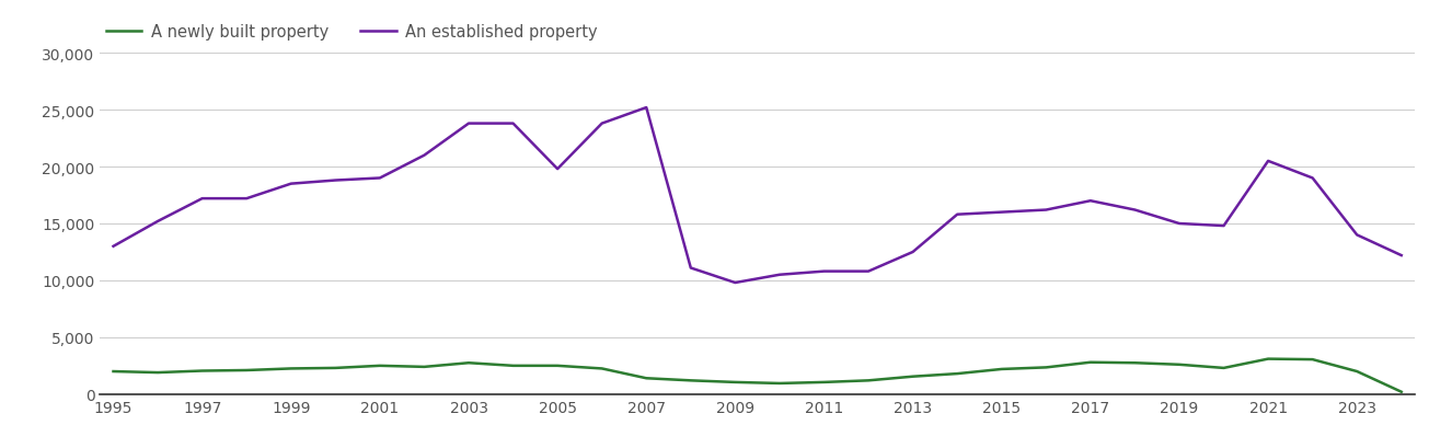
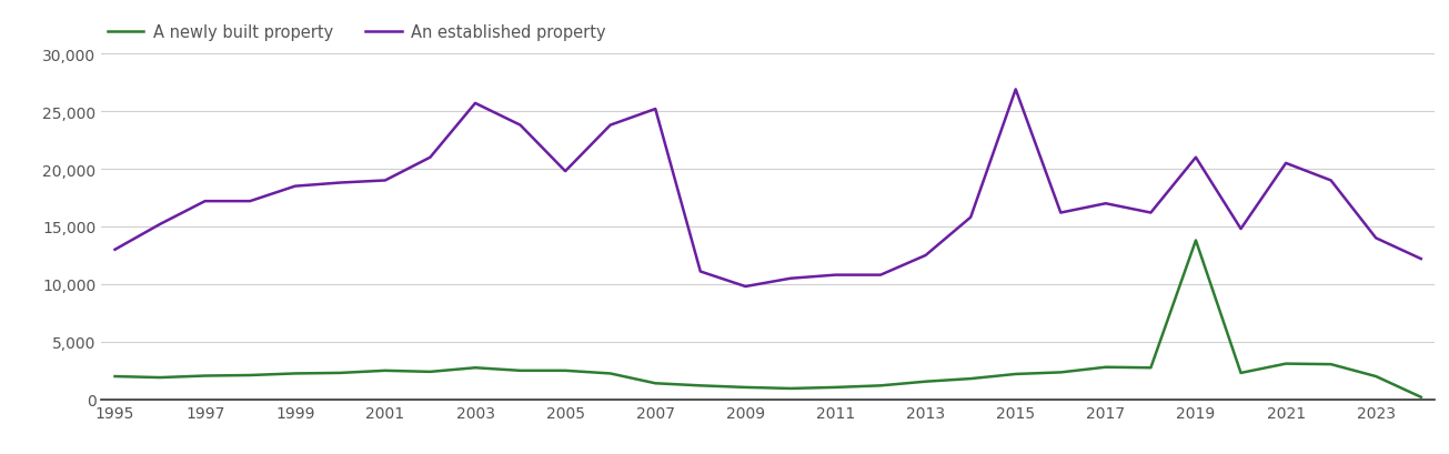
An established property/2003: 23,800 -> 25,700
An established property/2015: 16,000 -> 26,900
A newly built property/2019: 2,600 -> 13,800
An established property/2019: 15,000 -> 21,000
